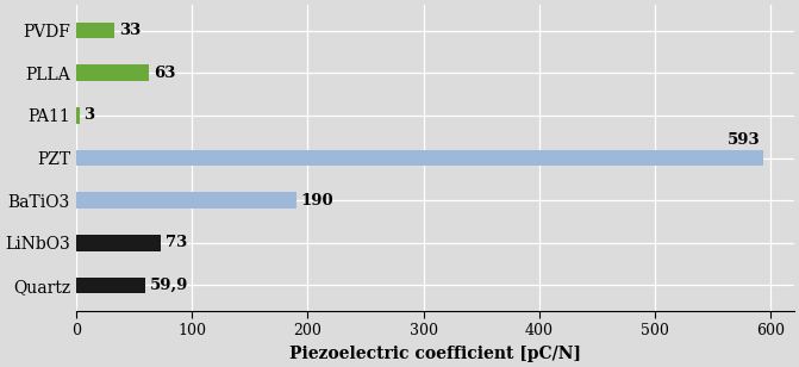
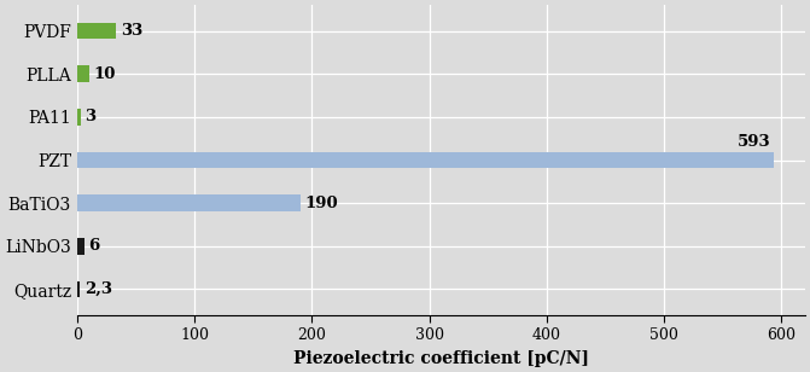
PLLA: 63 -> 10
LiNbO3: 73 -> 6
Quartz: 59,9 -> 2,3
